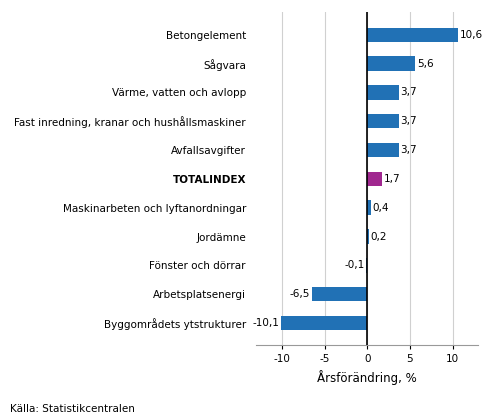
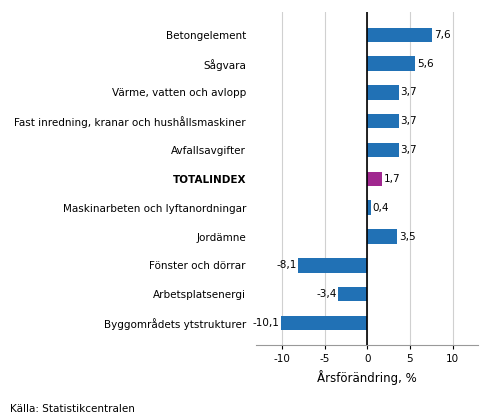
Betongelement: 10,6 -> 7,6
Jordämne: 0,2 -> 3,5
Fönster och dörrar: -0,1 -> -8,1
Arbetsplatsenergi: -6,5 -> -3,4
